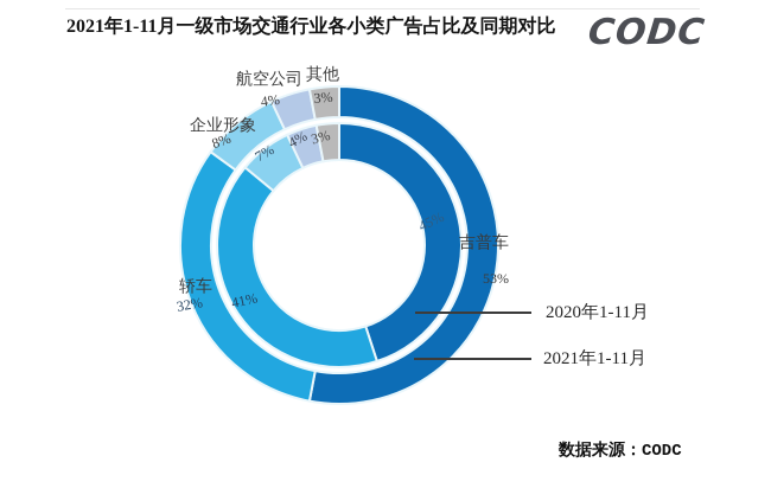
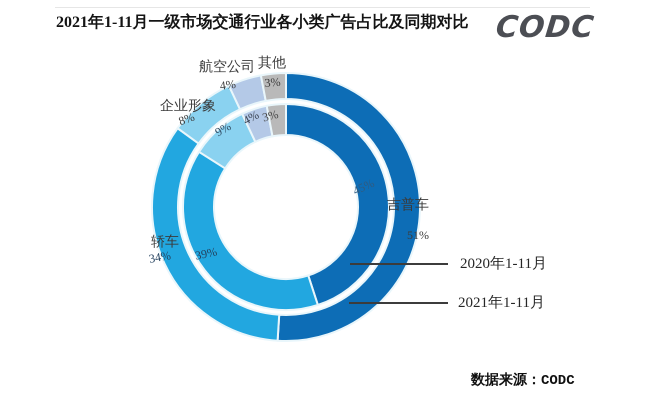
2021年1-11月/吉普车: 53% -> 51%
2021年1-11月/轿车: 32% -> 34%
2020年1-11月/轿车: 41% -> 39%
2020年1-11月/企业形象: 7% -> 9%
